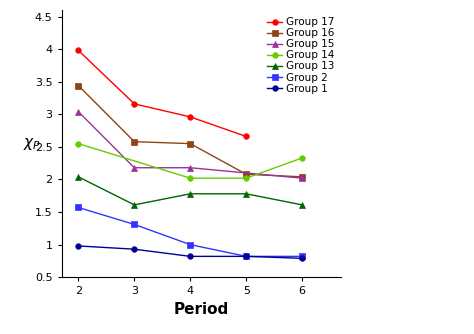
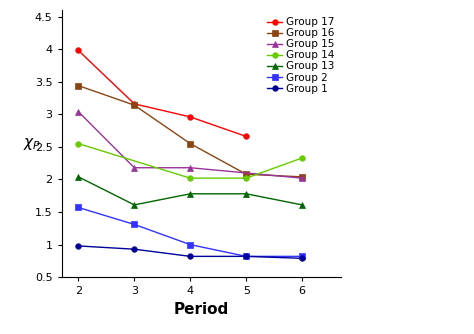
Group 16/3: 2.58 -> 3.14
